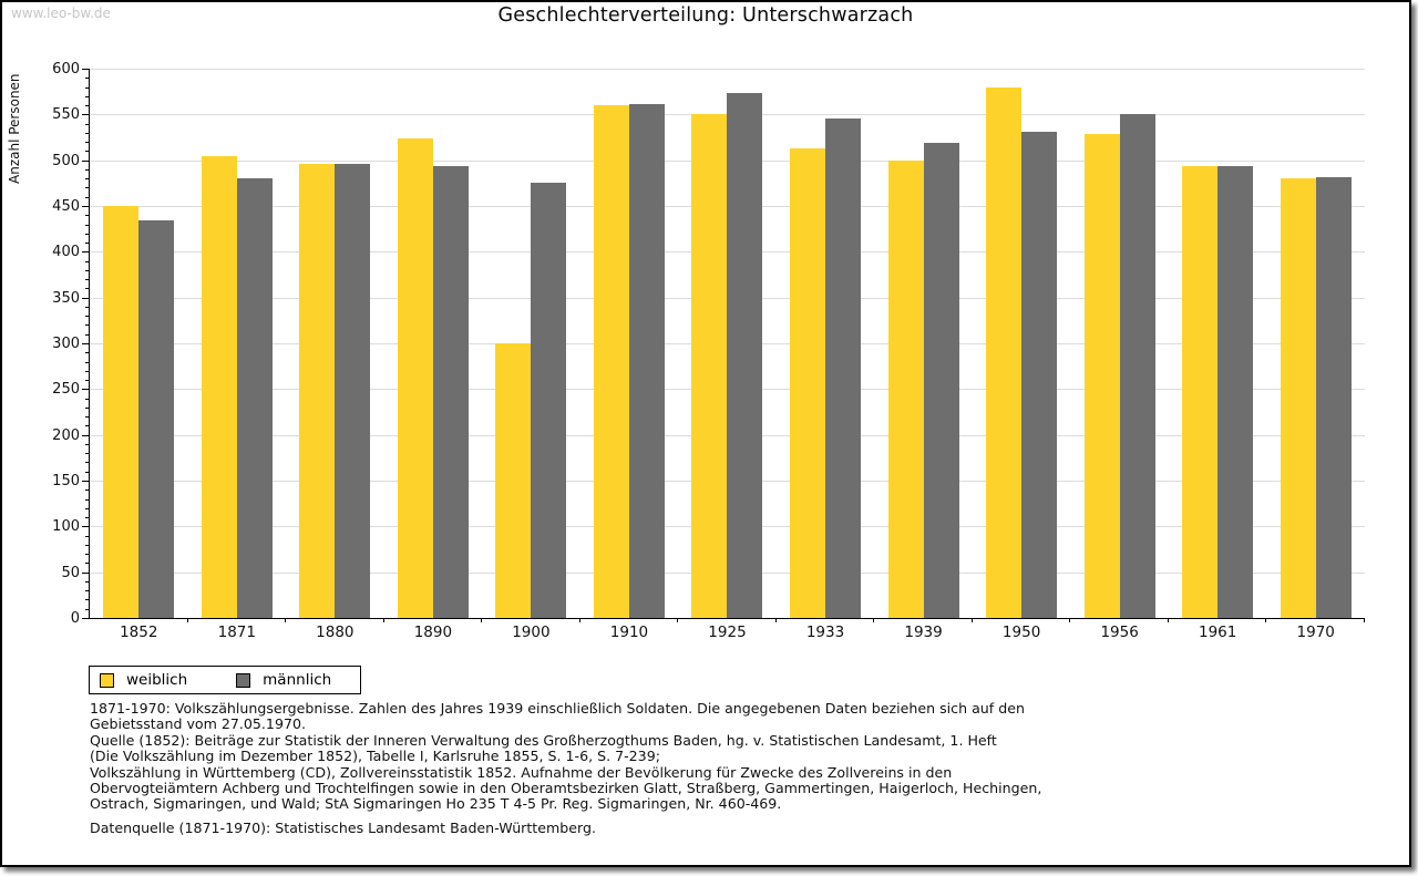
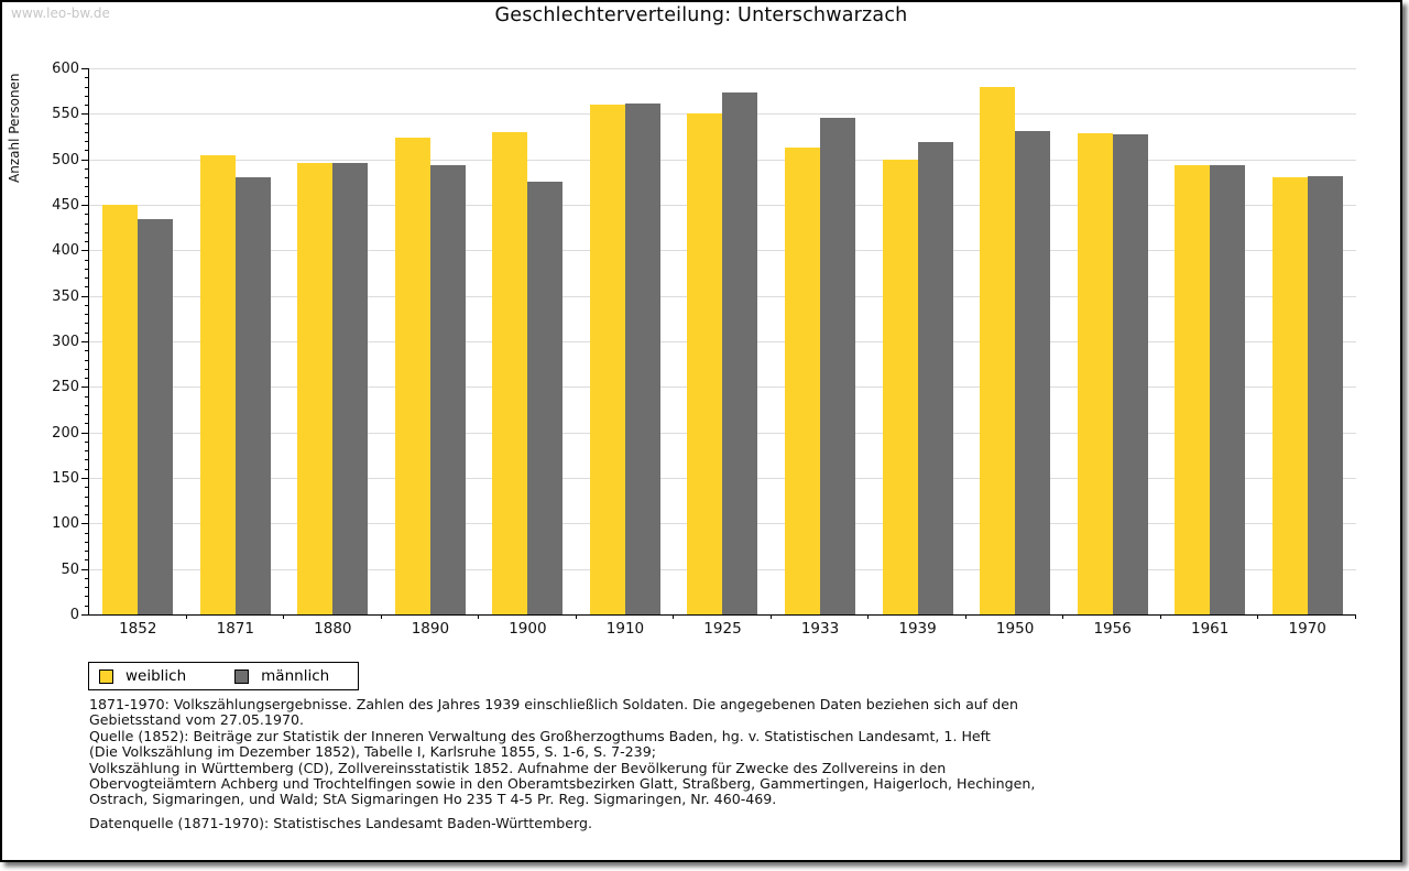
weiblich/1900: 300 -> 530
männlich/1956: 550 -> 530
